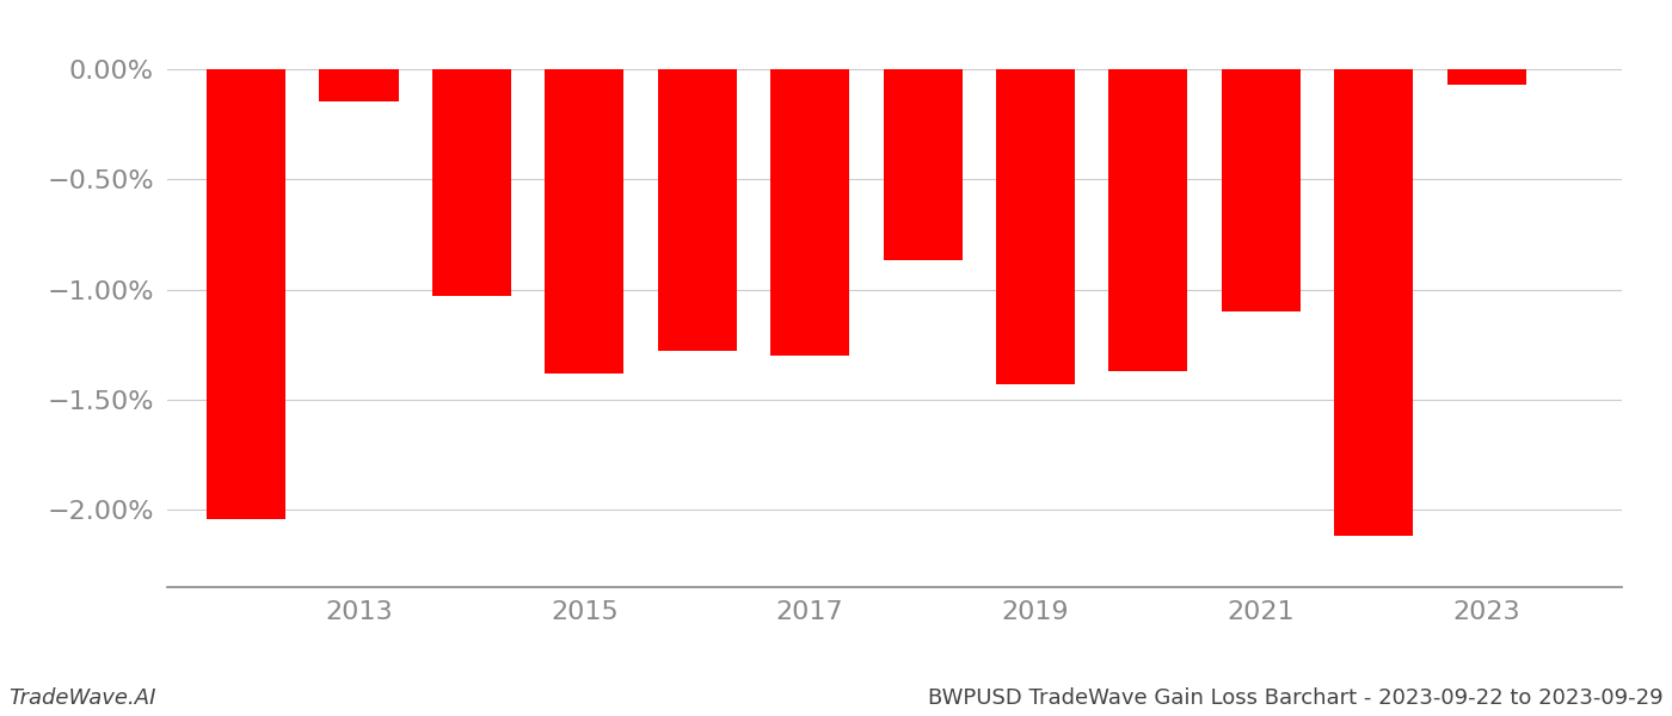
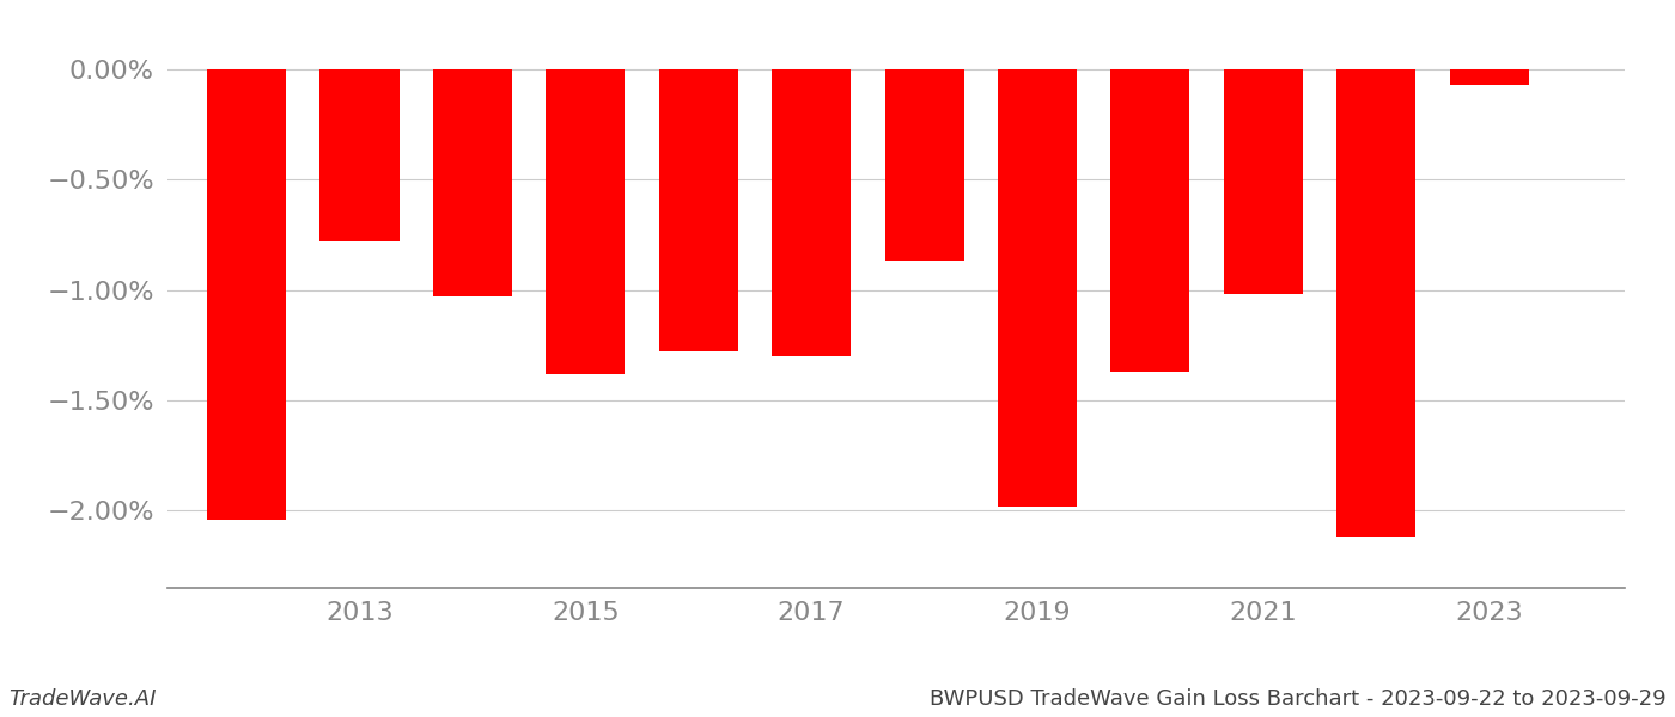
2013: -0.15% -> -0.78%
2019: -1.43% -> -1.98%
2021: -1.10% -> -1.02%
